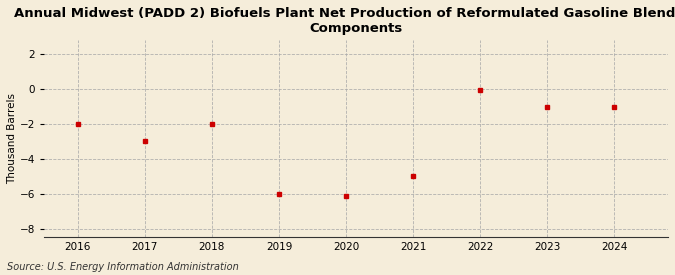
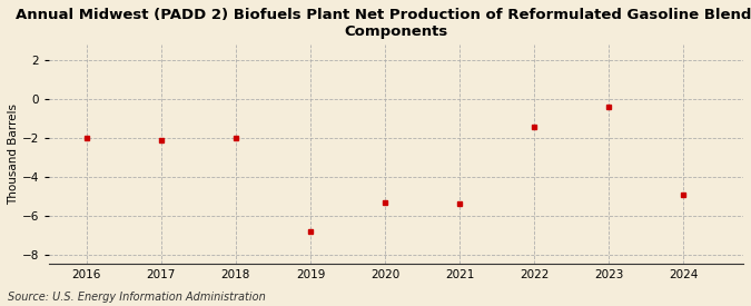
2017: -3.0 -> -2.1
2019: -6.0 -> -6.8
2020: -6.1 -> -5.3
2021: -5.0 -> -5.4
2022: -0.1 -> -1.4
2023: -1.0 -> -0.4
2024: -1.0 -> -4.9
